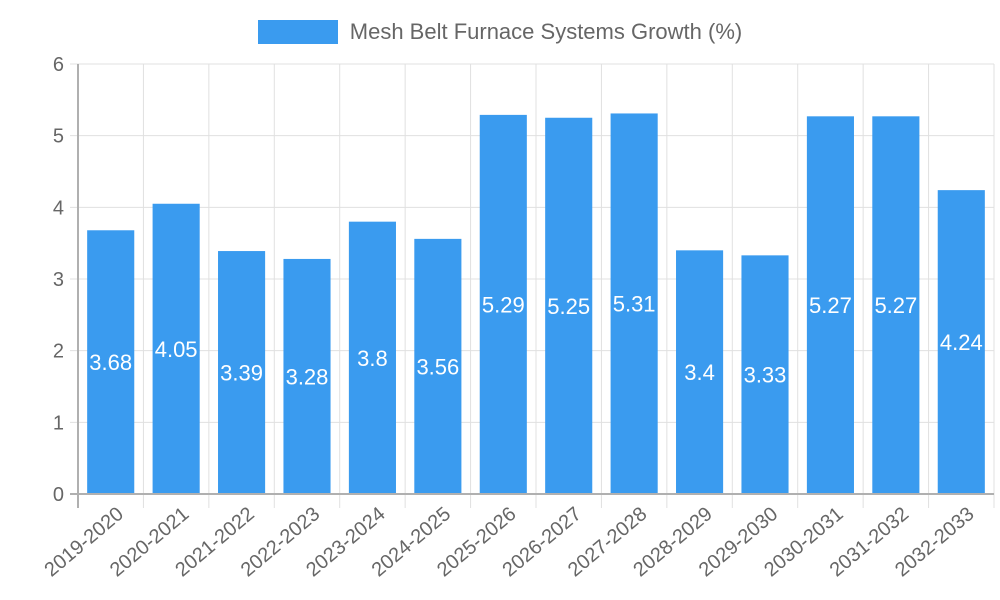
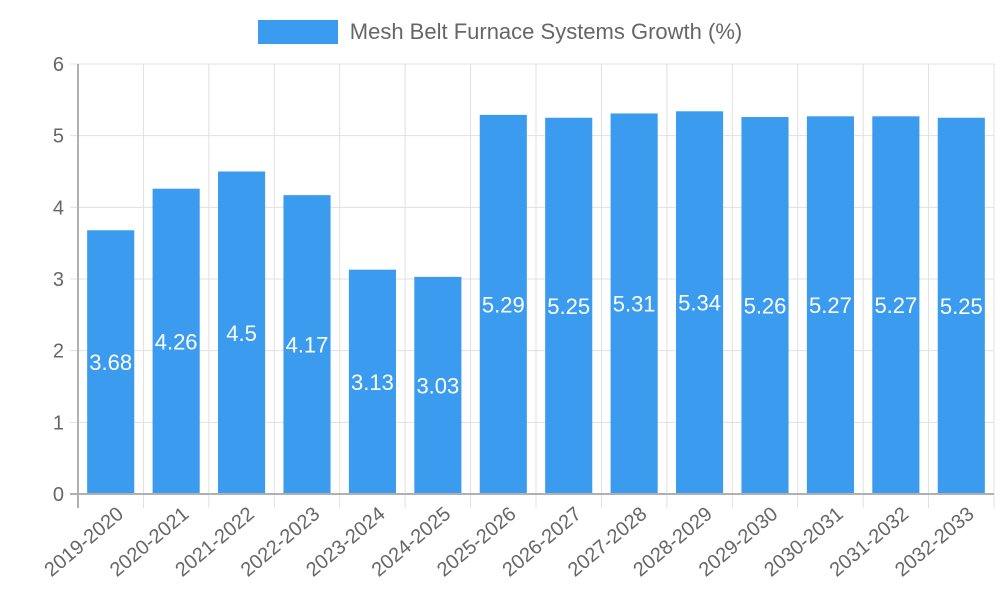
2020-2021: 4.05 -> 4.26
2021-2022: 3.39 -> 4.5
2022-2023: 3.28 -> 4.17
2023-2024: 3.8 -> 3.13
2024-2025: 3.56 -> 3.03
2028-2029: 3.4 -> 5.34
2029-2030: 3.33 -> 5.26
2032-2033: 4.24 -> 5.25
